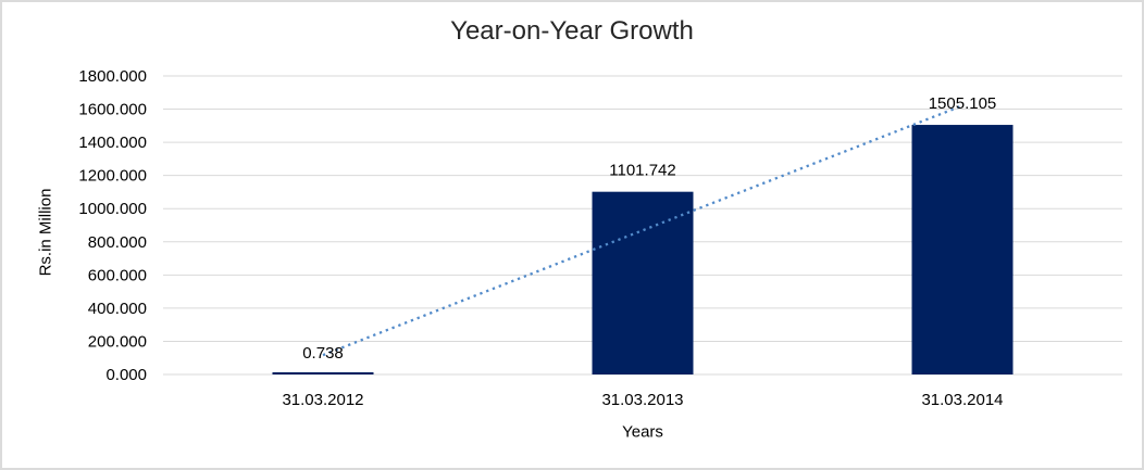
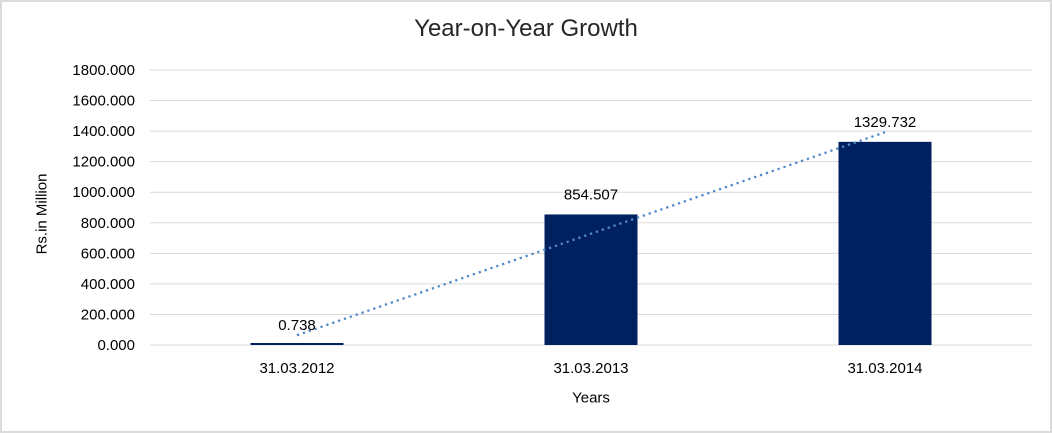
31.03.2013: 1101.742 -> 854.507
31.03.2014: 1505.105 -> 1329.732
